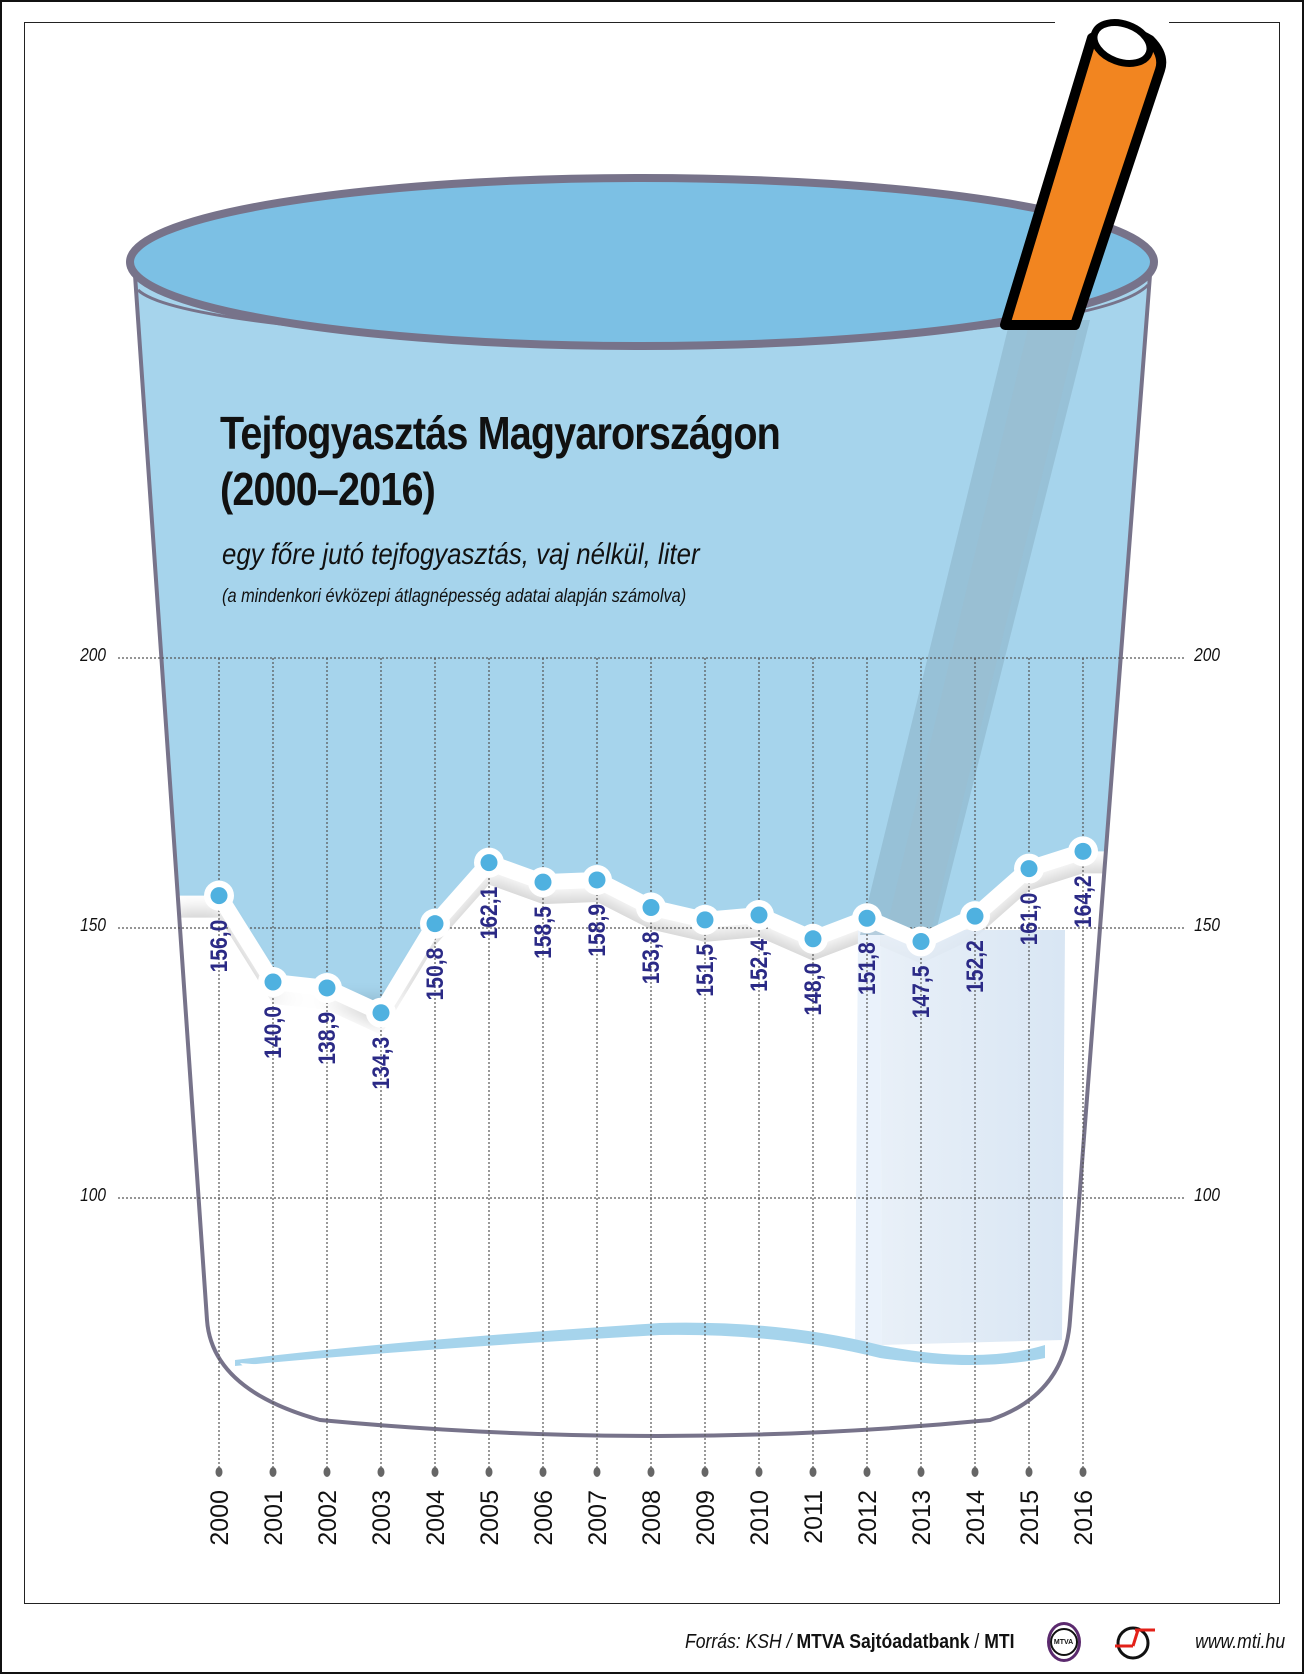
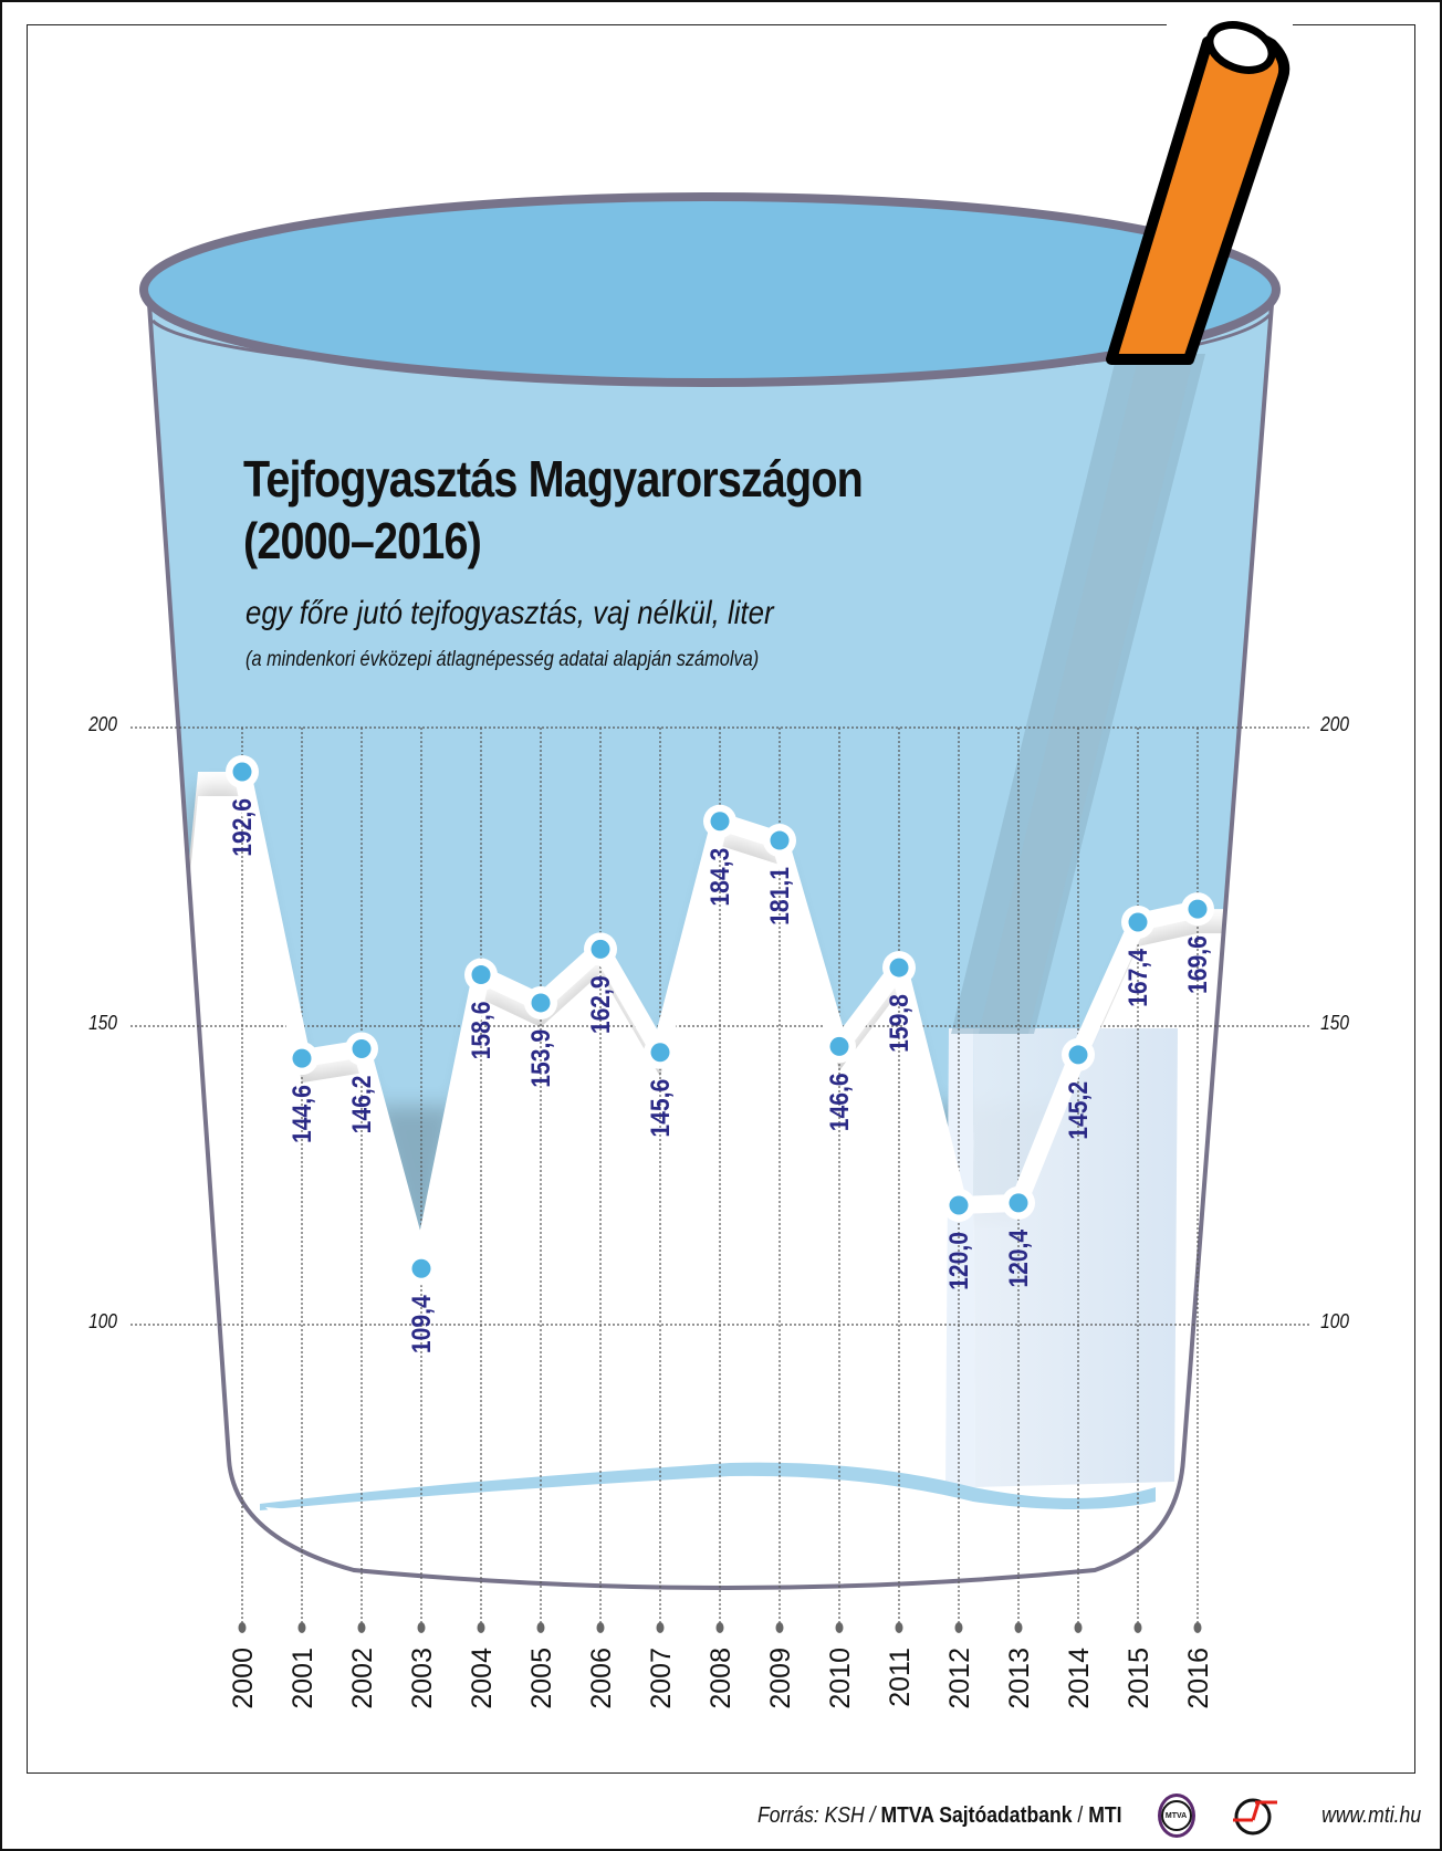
2000: 156,0 -> 192,6
2001: 140,0 -> 144,6
2002: 138,9 -> 146,2
2003: 134,3 -> 109,4
2004: 150,8 -> 158,6
2005: 162,1 -> 153,9
2006: 158,5 -> 162,9
2007: 158,9 -> 145,6
2008: 153,8 -> 184,3
2009: 151,5 -> 181,1
2010: 152,4 -> 146,6
2011: 148,0 -> 159,8
2012: 151,8 -> 120,0
2013: 147,5 -> 120,4
2014: 152,2 -> 145,2
2015: 161,0 -> 167,4
2016: 164,2 -> 169,6
